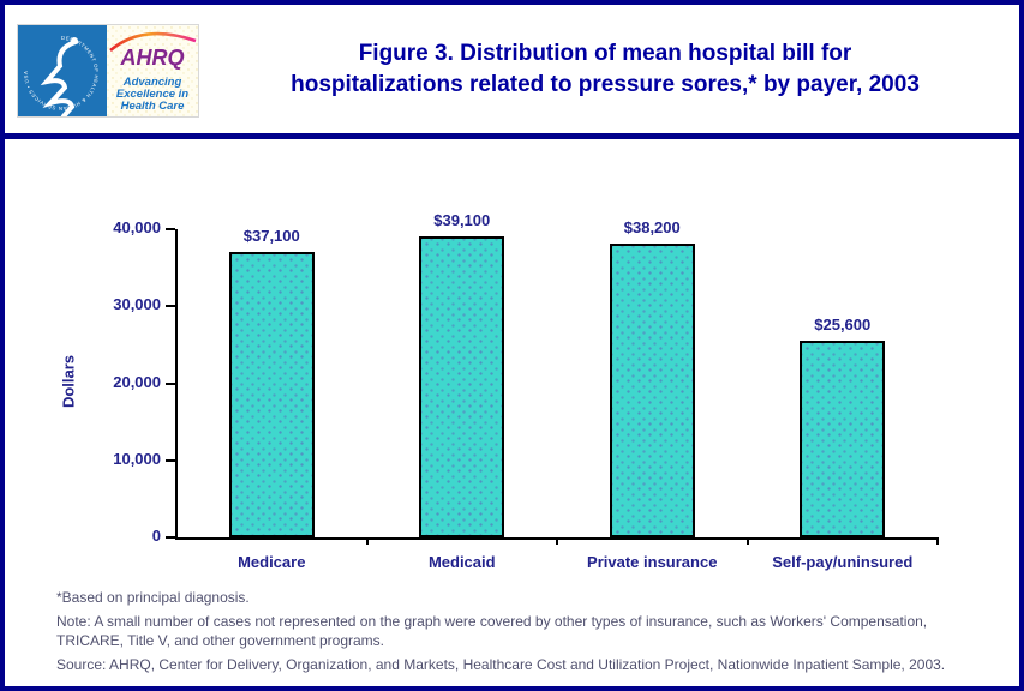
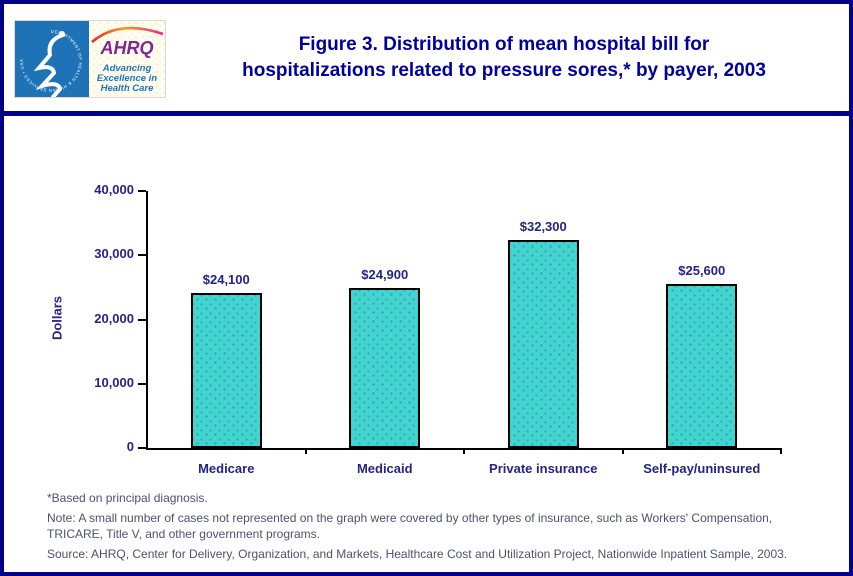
Medicare: $37,100 -> $24,100
Medicaid: $39,100 -> $24,900
Private insurance: $38,200 -> $32,300
